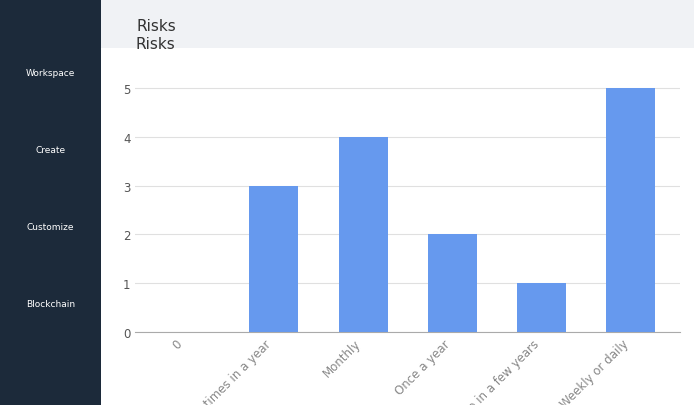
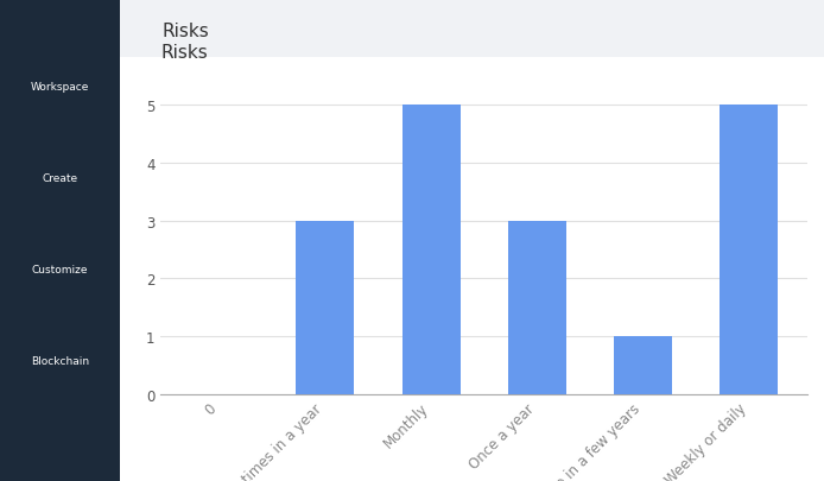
Monthly: 4 -> 5
Once a year: 2 -> 3
